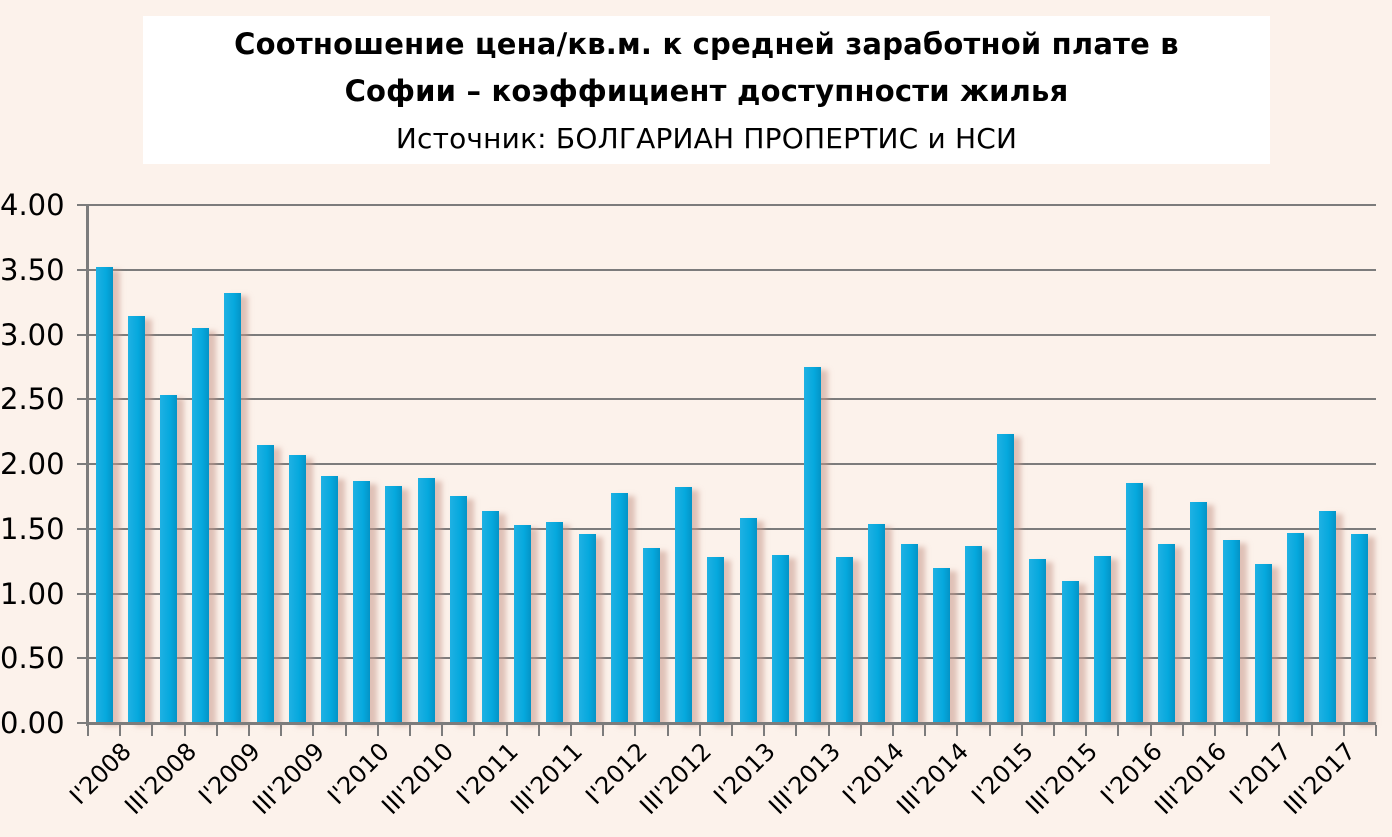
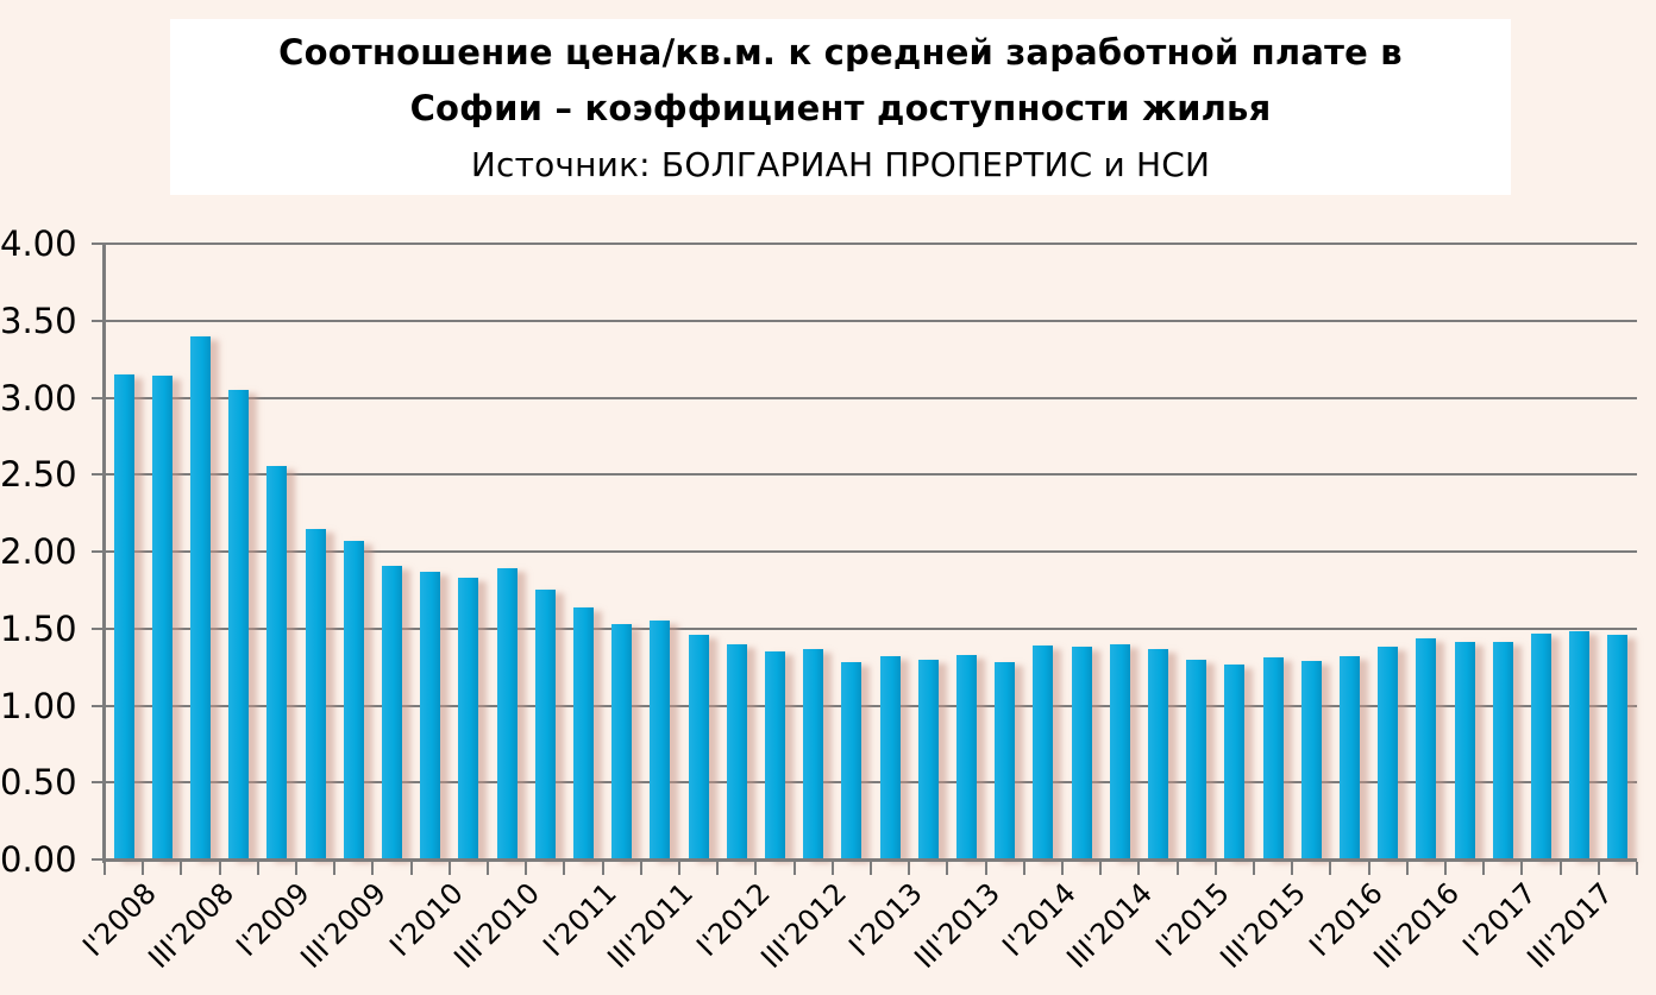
I'2008: 3.52 -> 3.15
III'2008: 2.53 -> 3.40
I'2009: 3.32 -> 2.56
I'2012: 1.78 -> 1.40
III'2012: 1.82 -> 1.37
I'2013: 1.58 -> 1.32
III'2013: 2.75 -> 1.33
I'2014: 1.54 -> 1.39
III'2014: 1.20 -> 1.40
I'2015: 2.23 -> 1.30
III'2015: 1.10 -> 1.31
I'2016: 1.85 -> 1.32
III'2016: 1.71 -> 1.44
I'2017: 1.23 -> 1.41
III'2017: 1.64 -> 1.48
